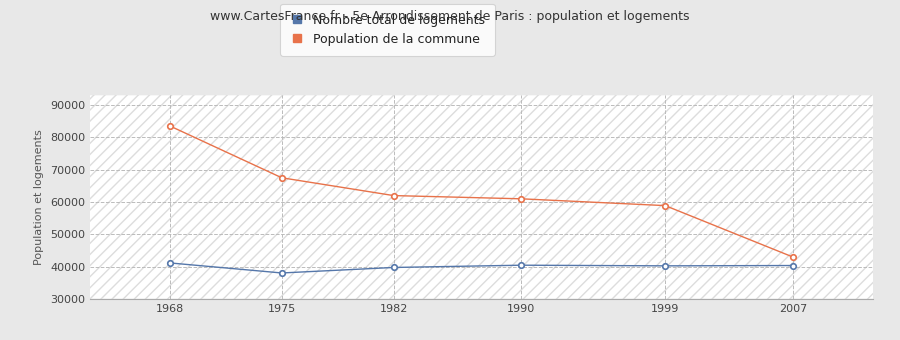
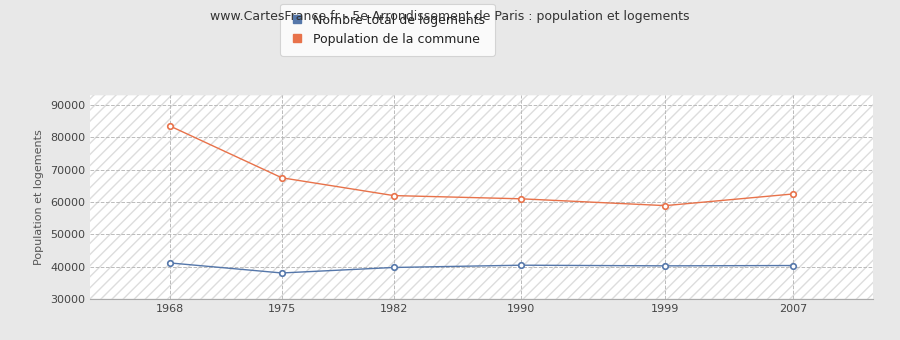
Population de la commune/2007: 43000 -> 62500
